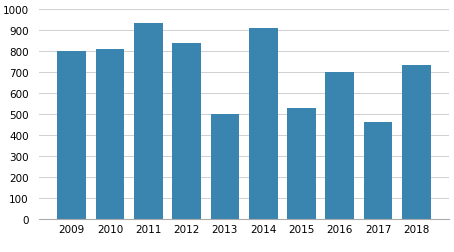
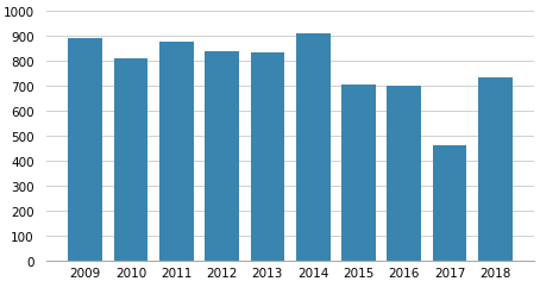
2009: 800 -> 893
2011: 935 -> 876
2013: 500 -> 835
2015: 530 -> 706
